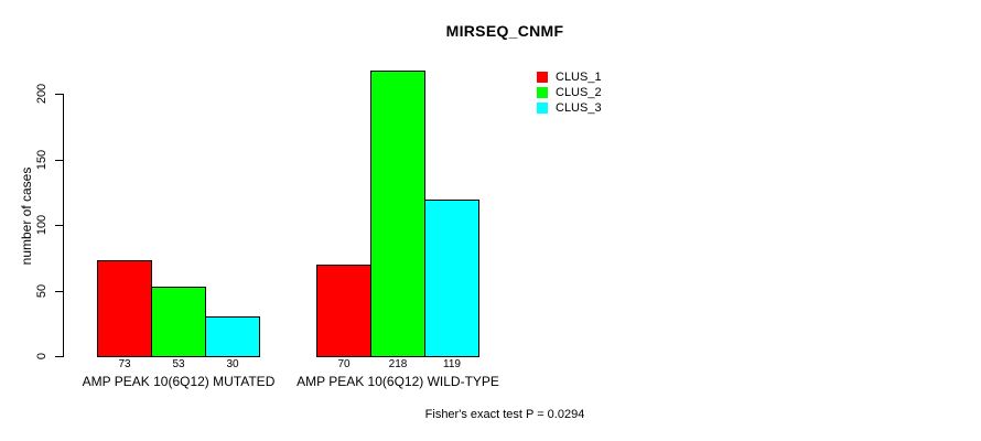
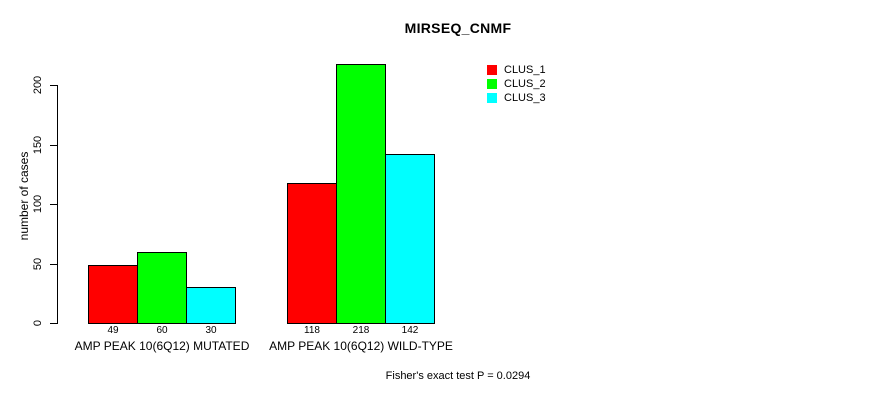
CLUS_1/AMP PEAK 10(6Q12) MUTATED: 73 -> 49
CLUS_2/AMP PEAK 10(6Q12) MUTATED: 53 -> 60
CLUS_1/AMP PEAK 10(6Q12) WILD-TYPE: 70 -> 118
CLUS_3/AMP PEAK 10(6Q12) WILD-TYPE: 119 -> 142
